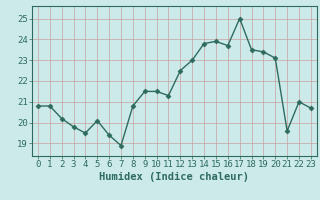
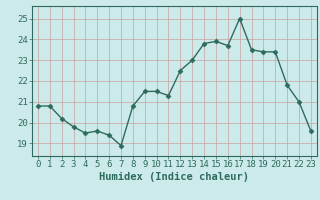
5: 20.1 -> 19.6
20: 23.1 -> 23.4
21: 19.6 -> 21.8
23: 20.7 -> 19.6
